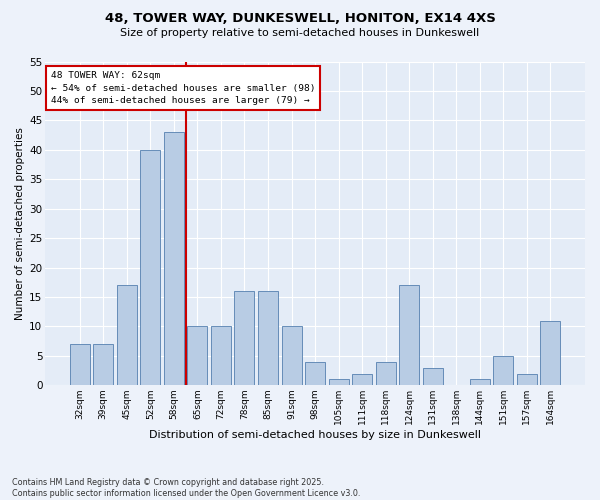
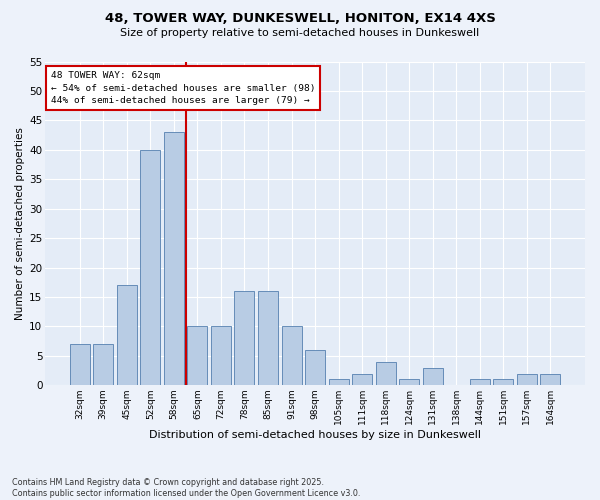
98sqm: 4 -> 6
124sqm: 17 -> 1
151sqm: 5 -> 1
164sqm: 11 -> 2
